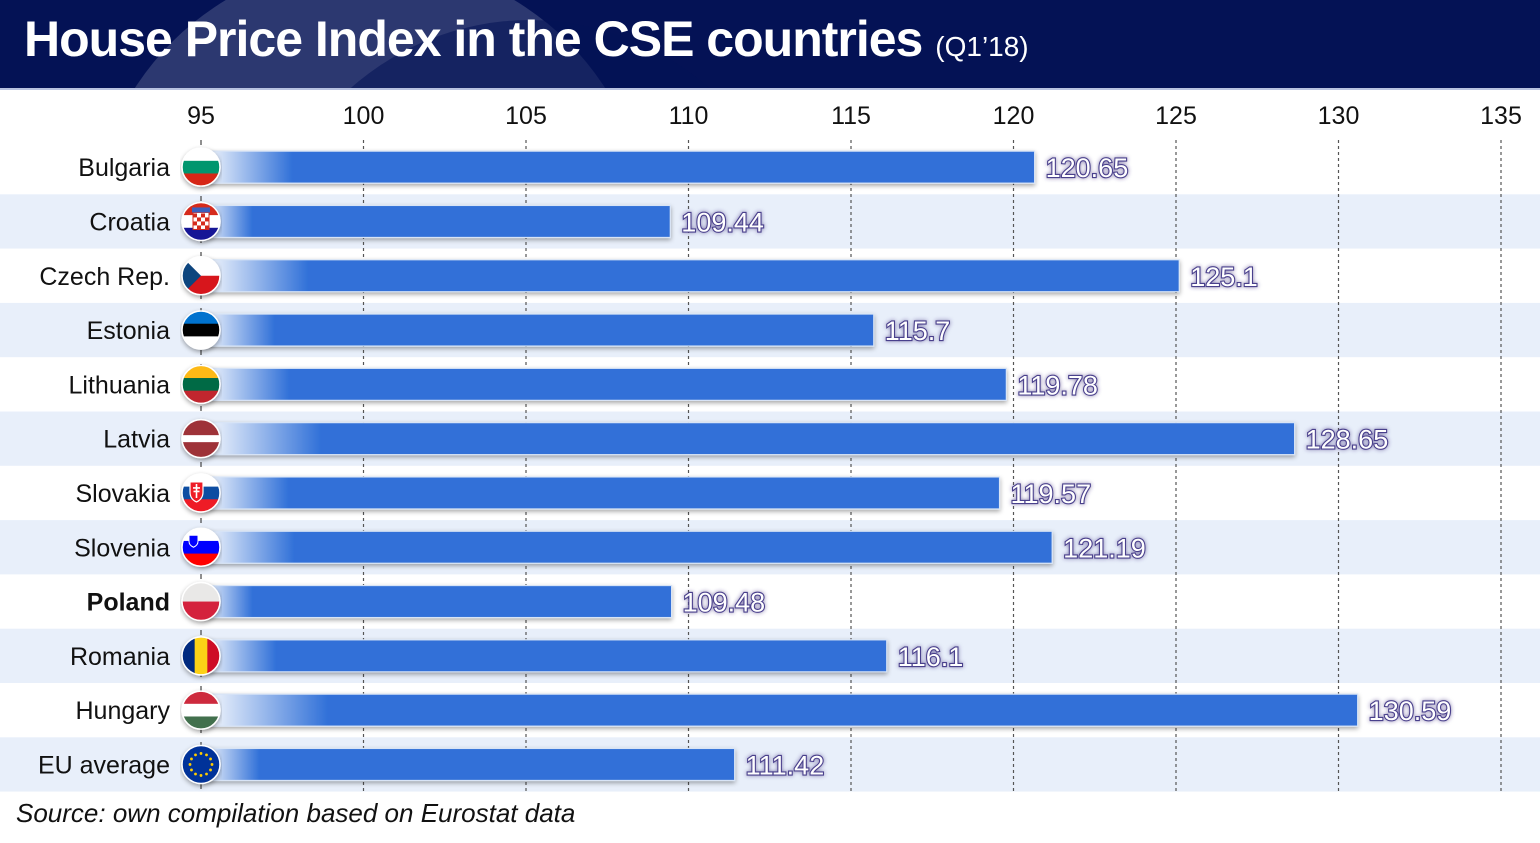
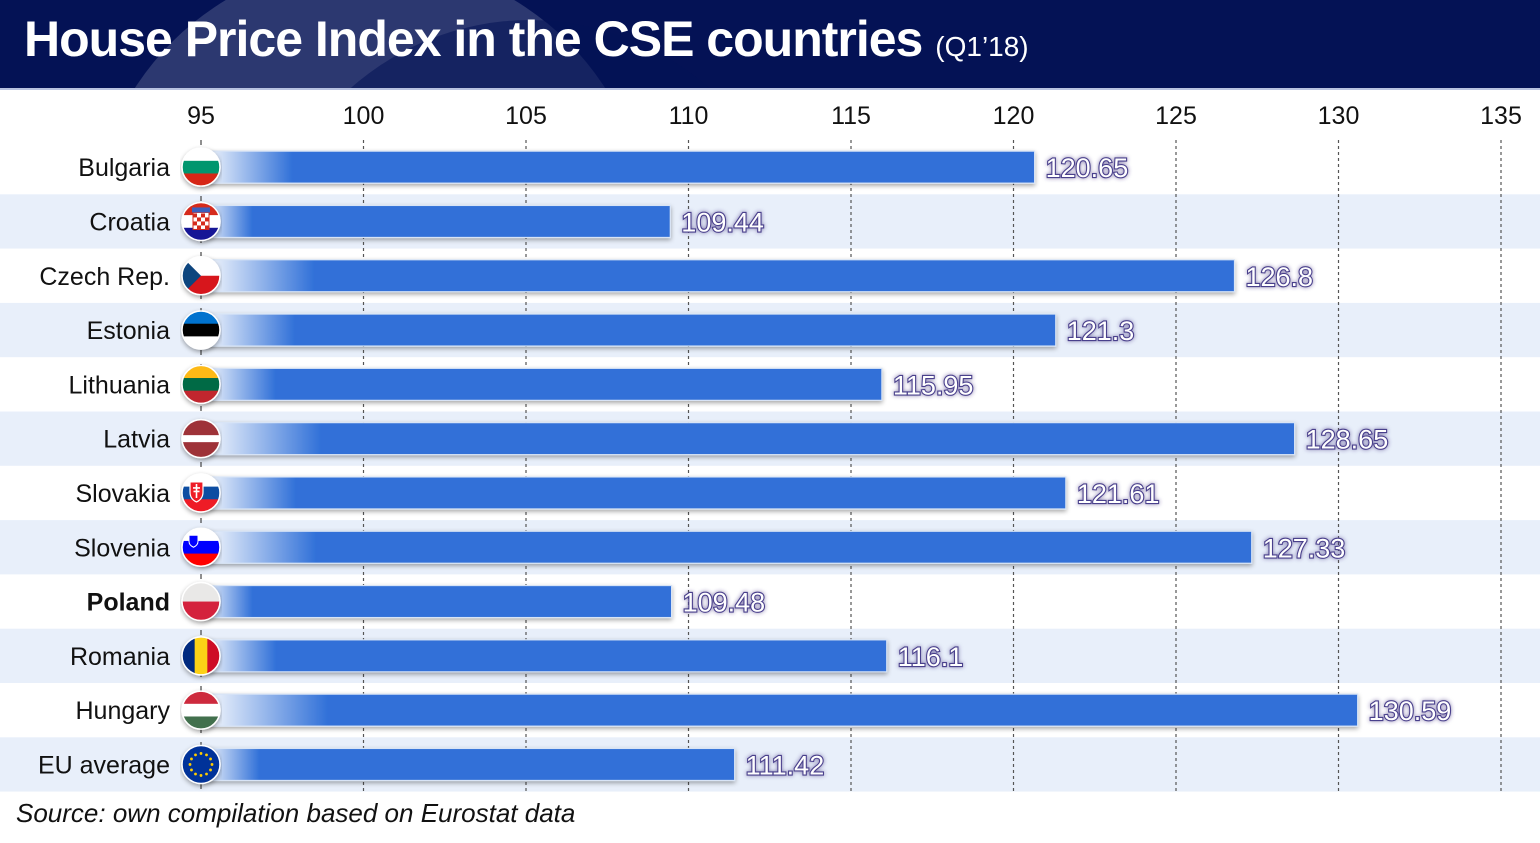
Czech Rep.: 125.1 -> 126.8
Estonia: 115.7 -> 121.3
Lithuania: 119.78 -> 115.95
Slovakia: 119.57 -> 121.61
Slovenia: 121.19 -> 127.33
